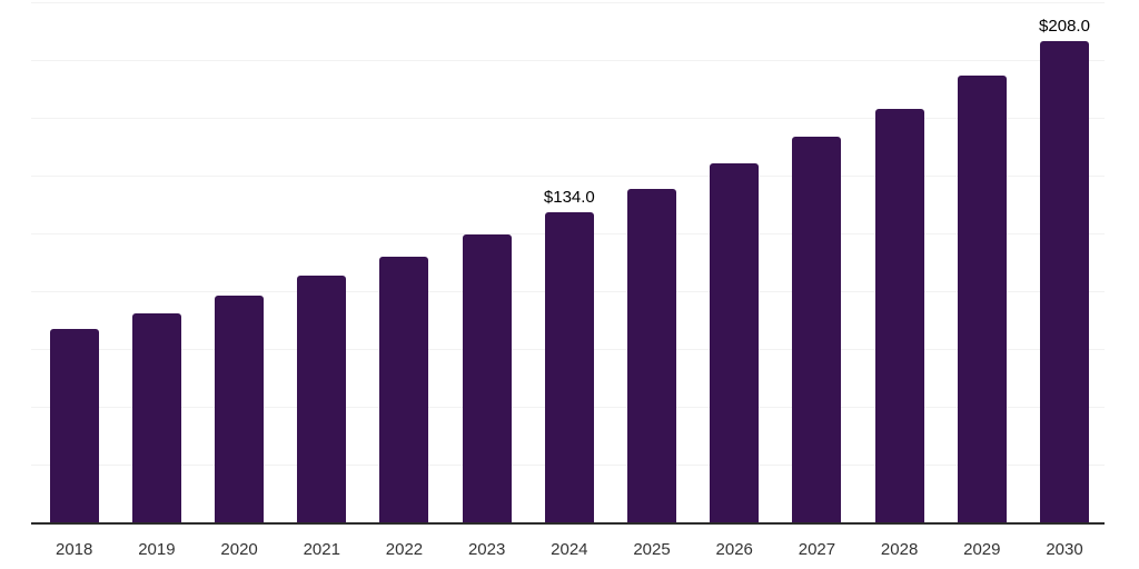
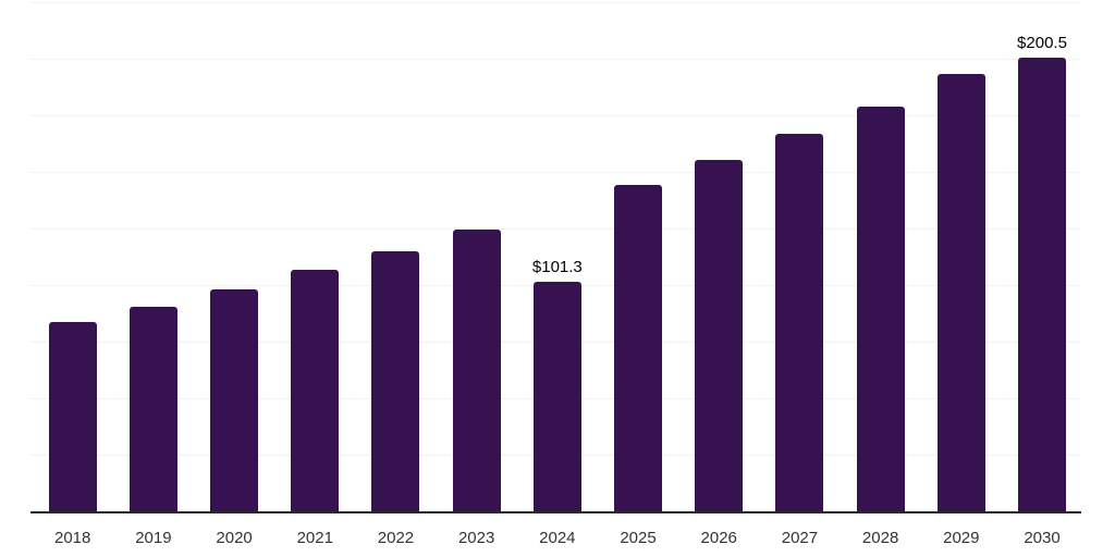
2024: $134.0 -> $101.3
2030: $208.0 -> $200.5
